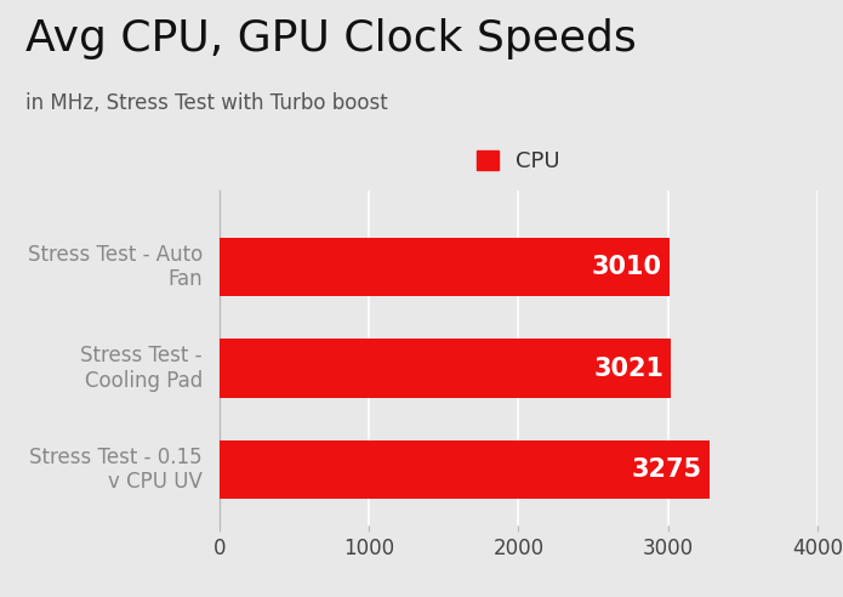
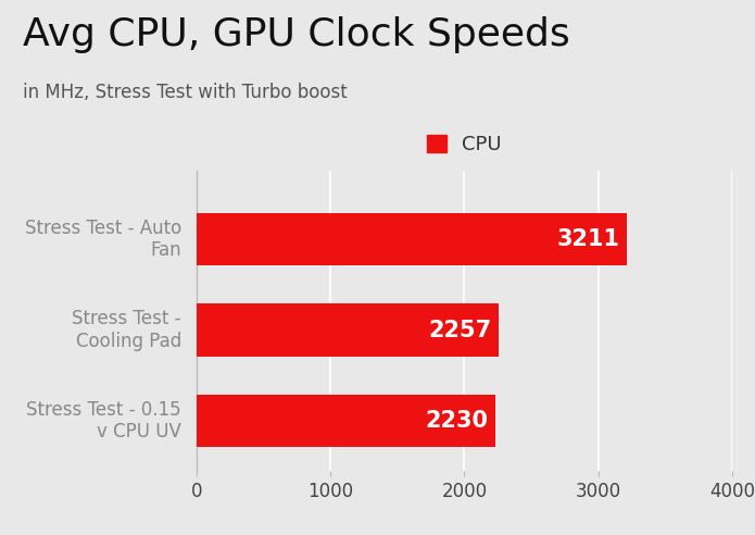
Stress Test - Auto Fan: 3010 -> 3211
Stress Test - Cooling Pad: 3021 -> 2257
Stress Test - 0.15 v CPU UV: 3275 -> 2230
